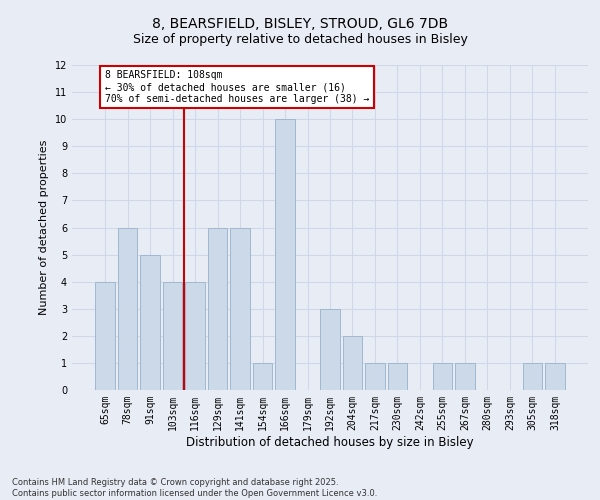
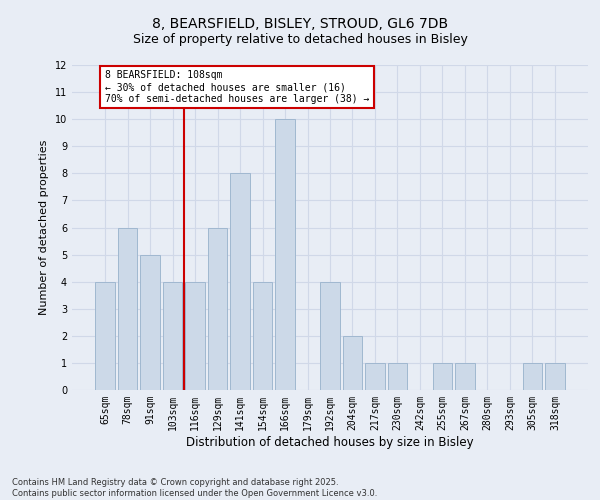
141sqm: 6 -> 8
154sqm: 1 -> 4
192sqm: 3 -> 4
